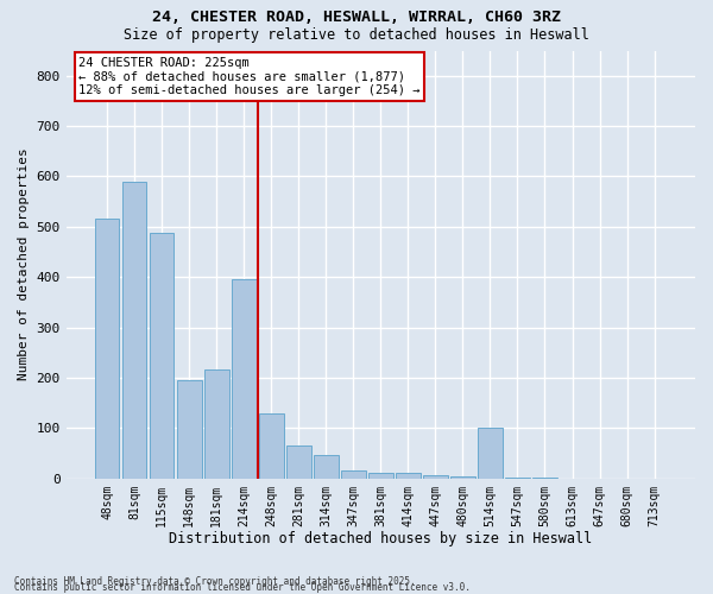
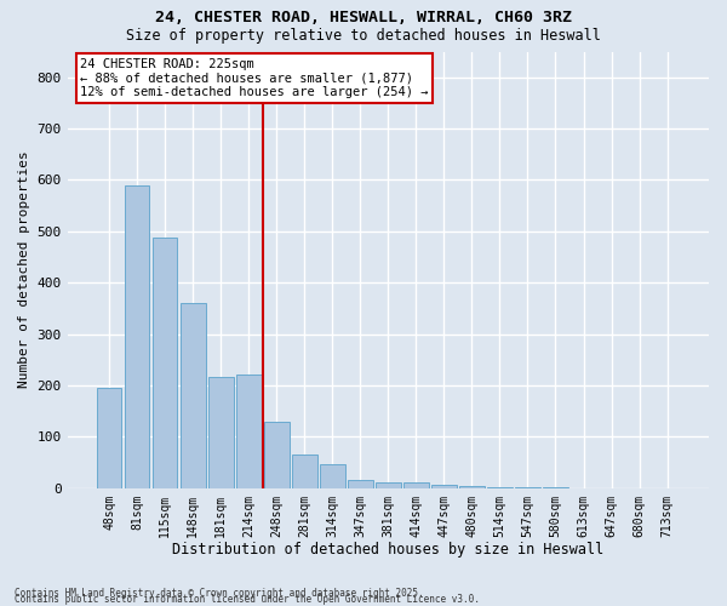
48sqm: 515 -> 195
148sqm: 195 -> 360
214sqm: 395 -> 220
514sqm: 100 -> 2
